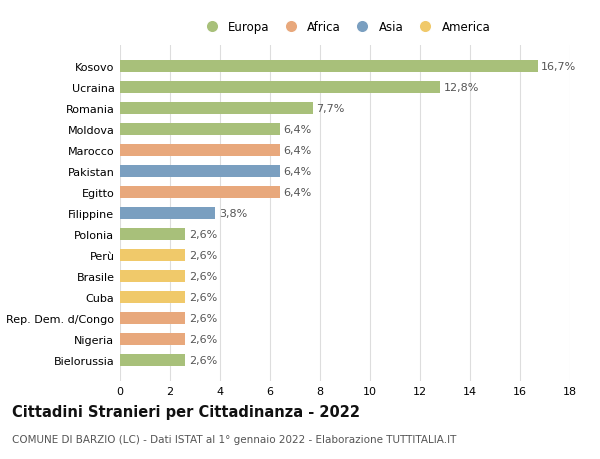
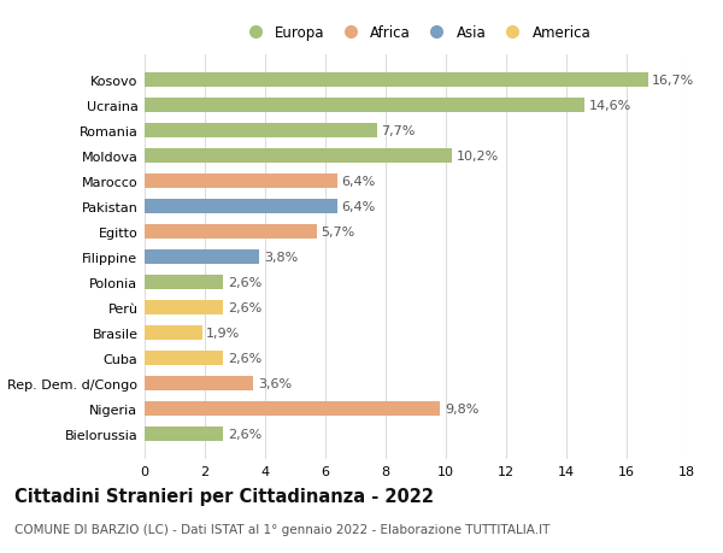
Ucraina: 12,8% -> 14,6%
Moldova: 6,4% -> 10,2%
Egitto: 6,4% -> 5,7%
Brasile: 2,6% -> 1,9%
Rep. Dem. d/Congo: 2,6% -> 3,6%
Nigeria: 2,6% -> 9,8%
